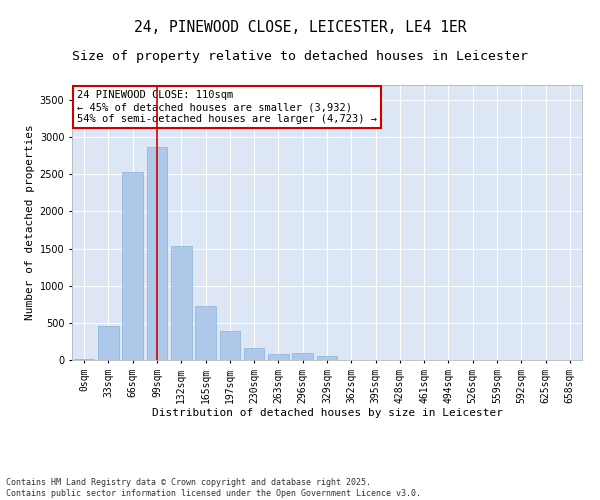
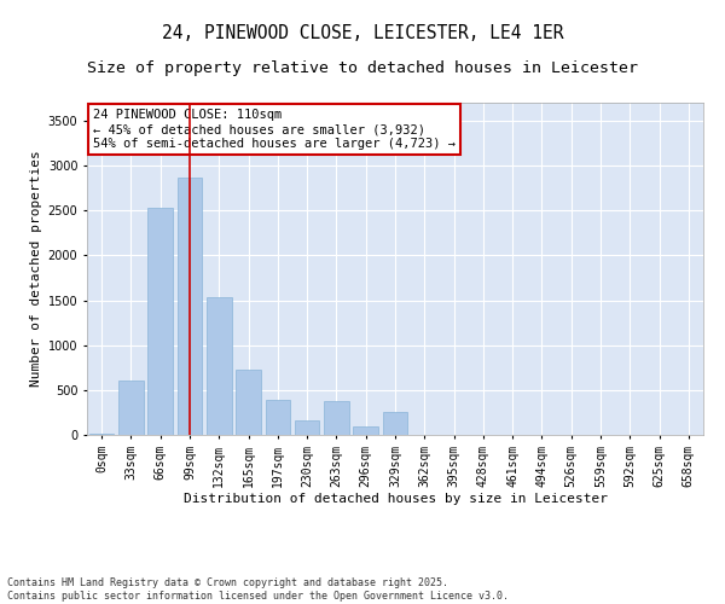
33sqm: 460 -> 600
263sqm: 80 -> 380
329sqm: 60 -> 260
